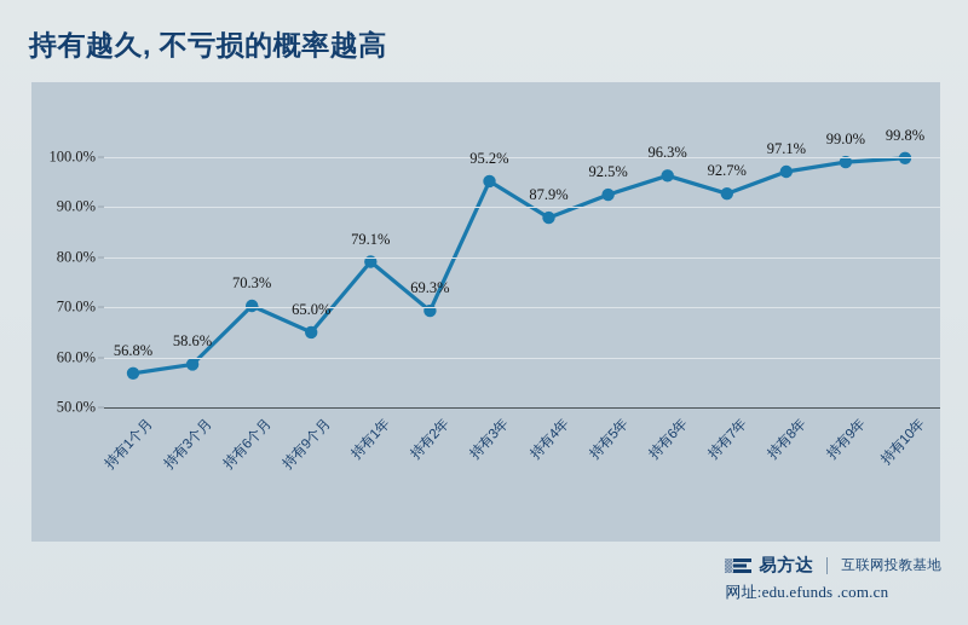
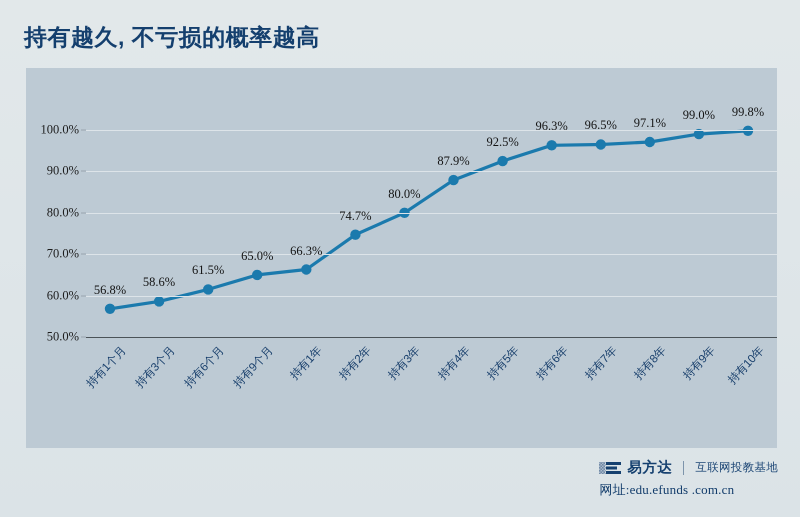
持有6个月: 70.3% -> 61.5%
持有1年: 79.1% -> 66.3%
持有2年: 69.3% -> 74.7%
持有3年: 95.2% -> 80.0%
持有7年: 92.7% -> 96.5%
